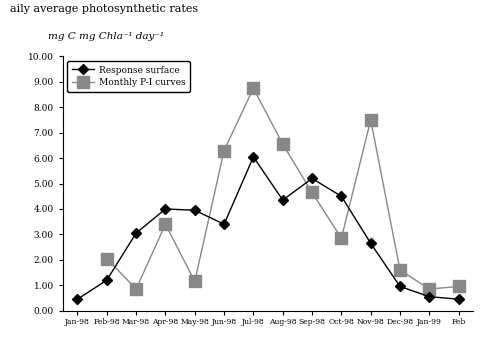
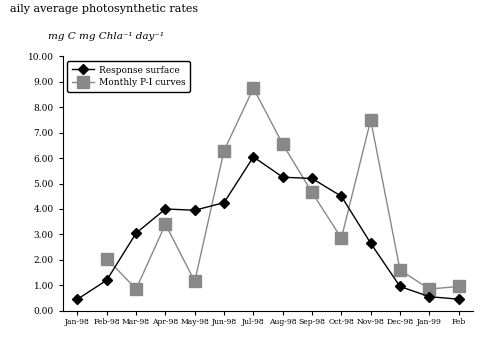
Response surface/Jun-98: 3.40 -> 4.25
Response surface/Aug-98: 4.35 -> 5.25
